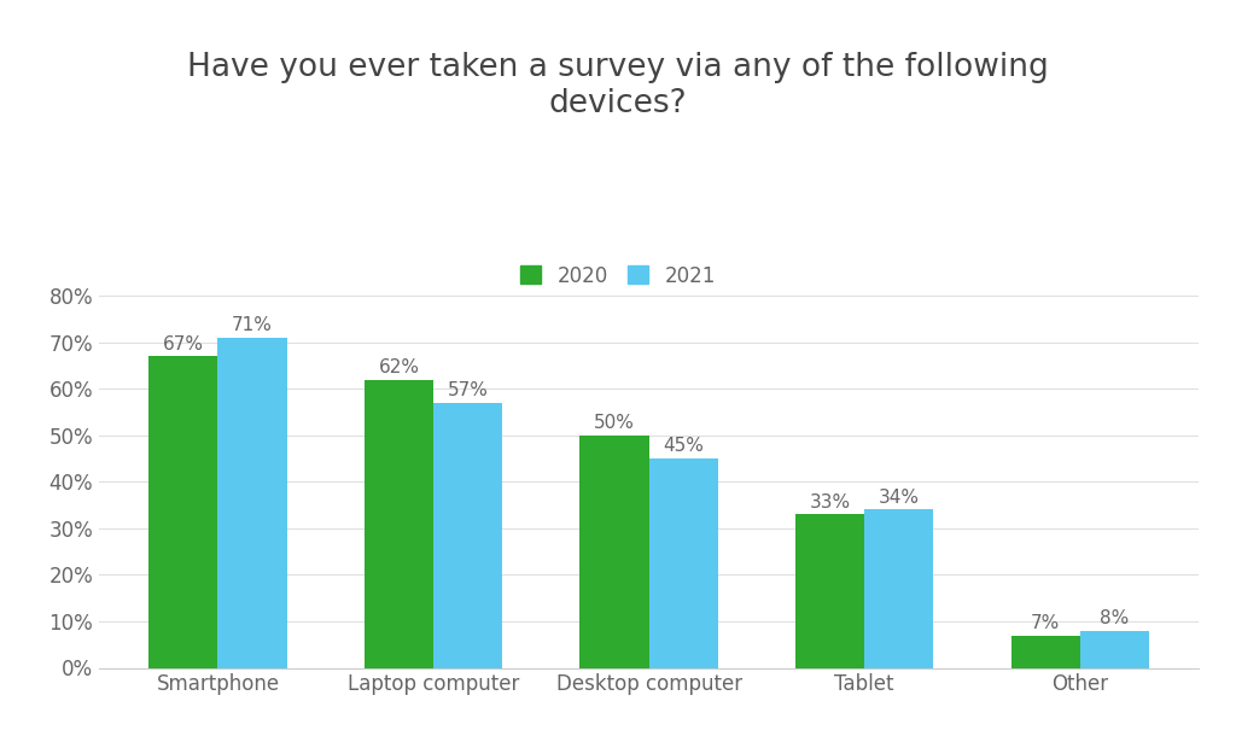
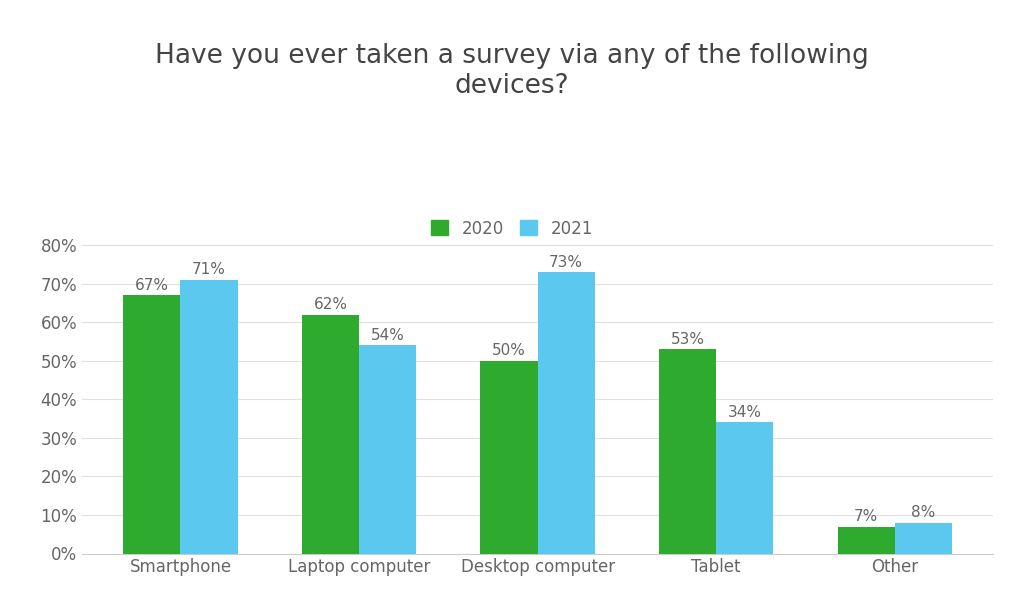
2021/Laptop computer: 57% -> 54%
2021/Desktop computer: 45% -> 73%
2020/Tablet: 33% -> 53%
